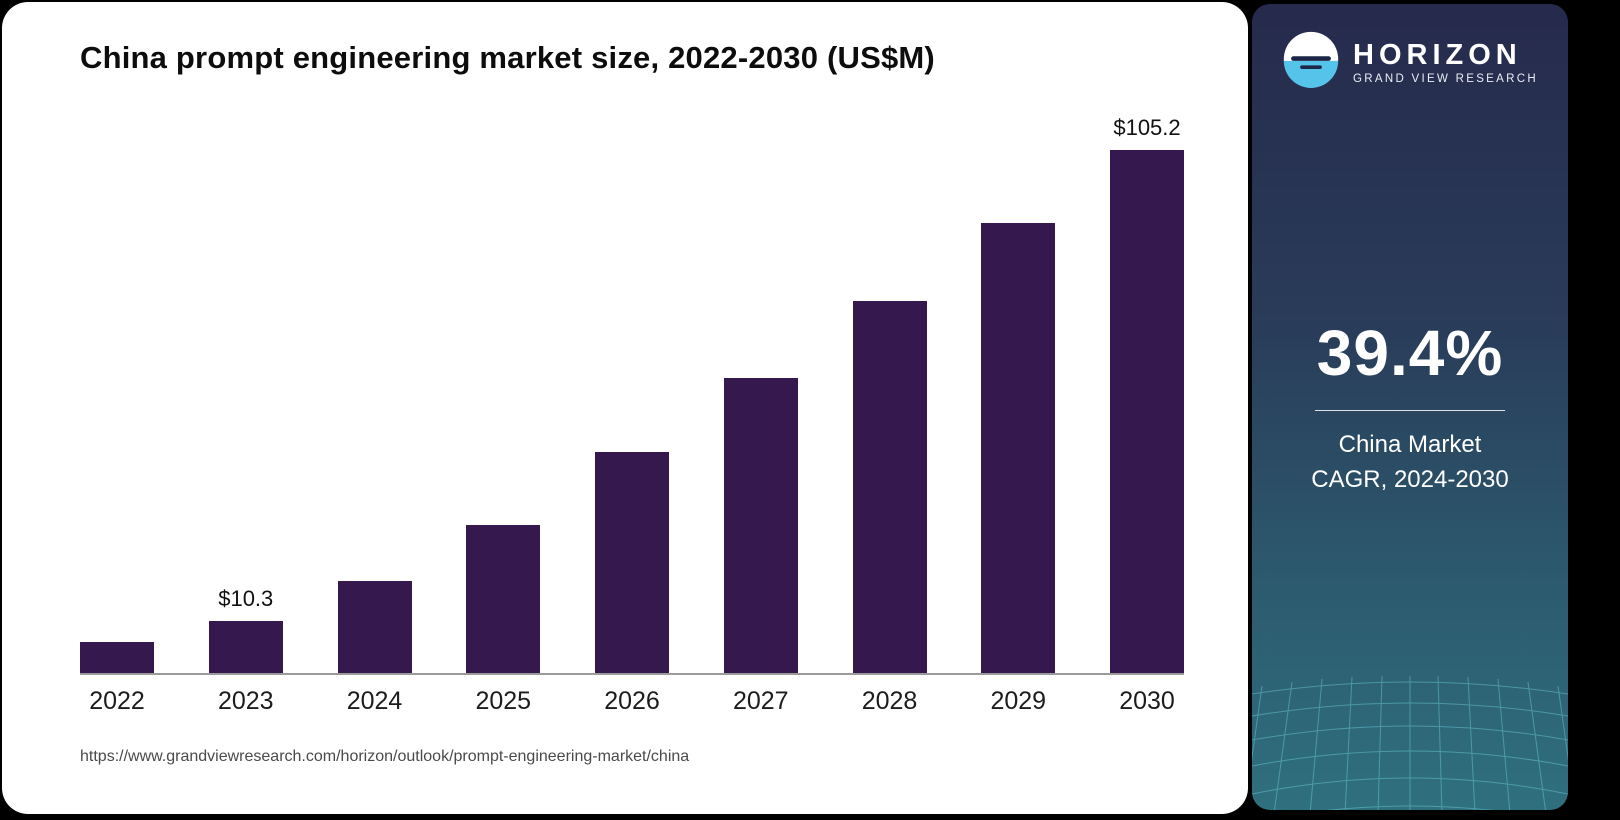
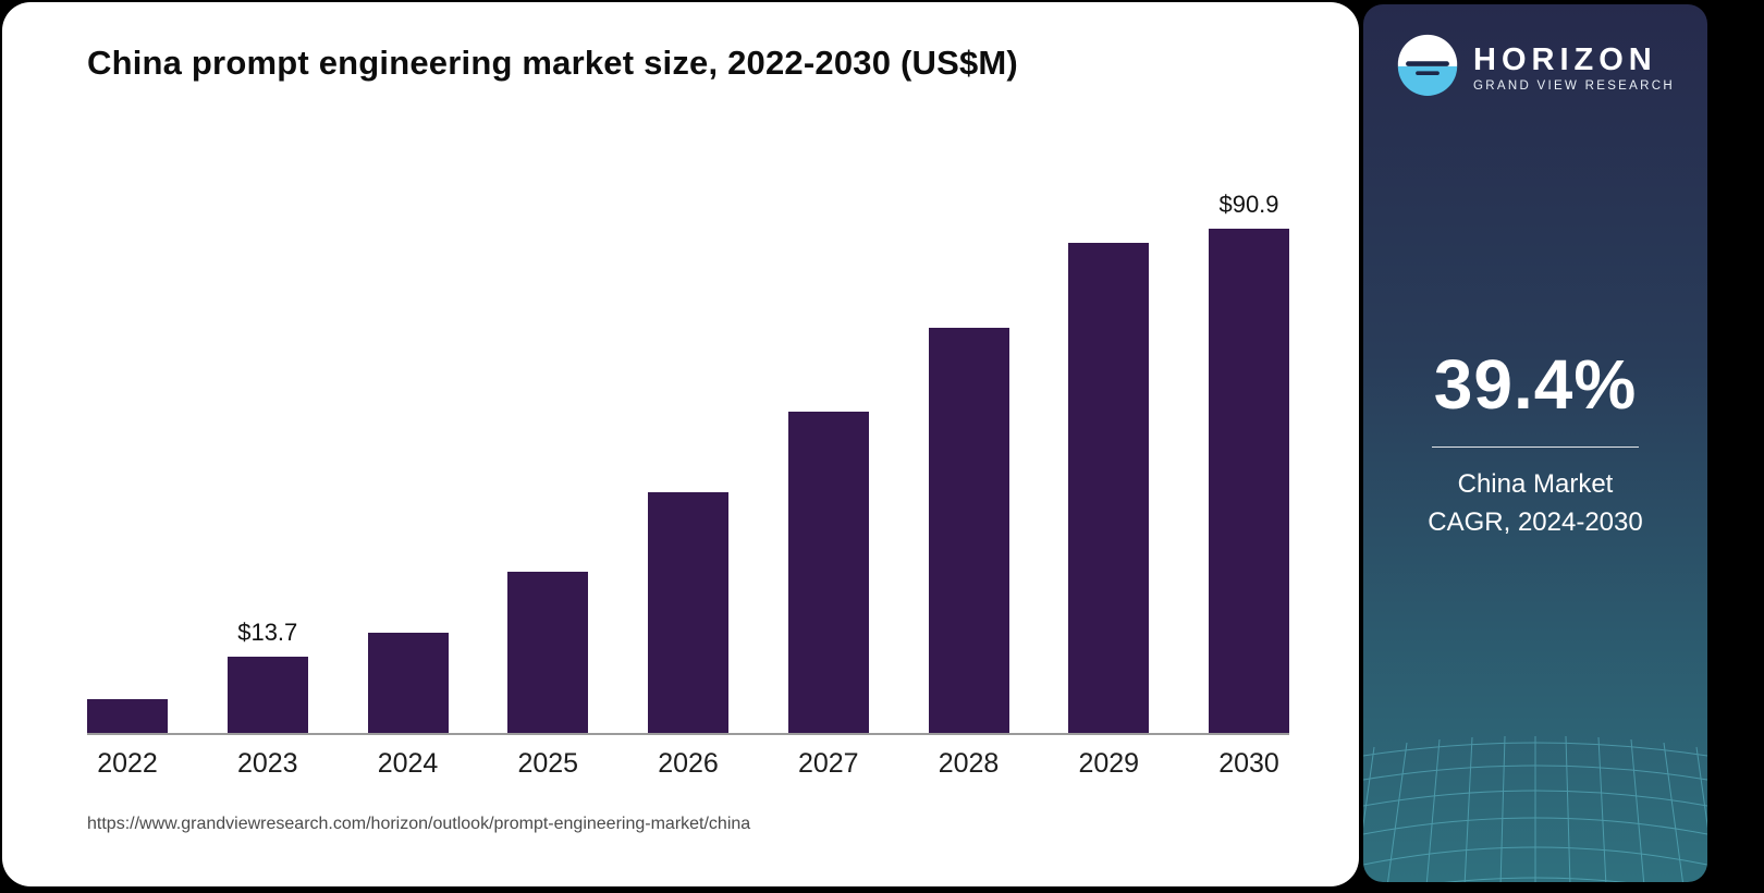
2023: $10.3 -> $13.7
2030: $105.2 -> $90.9
